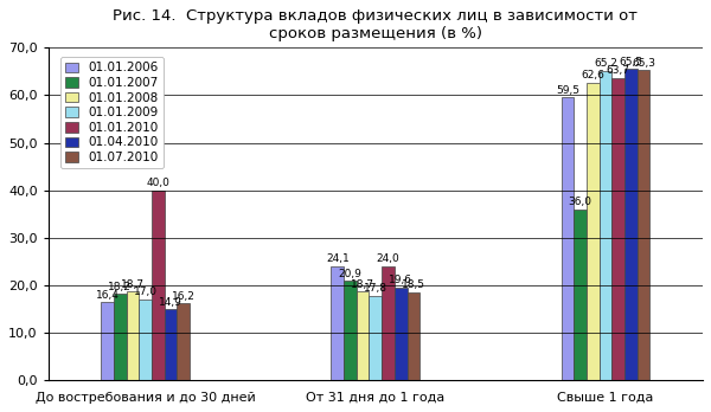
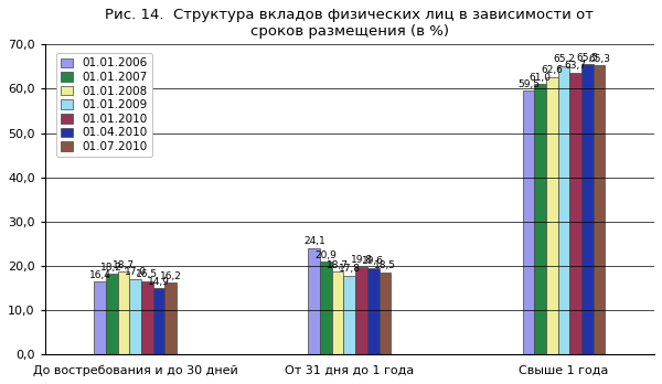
01.01.2010/До востребования и до 30 дней: 40,0 -> 16,5
01.01.2010/От 31 дня до 1 года: 24,0 -> 19,8
01.01.2007/Свыше 1 года: 36,0 -> 61,0
